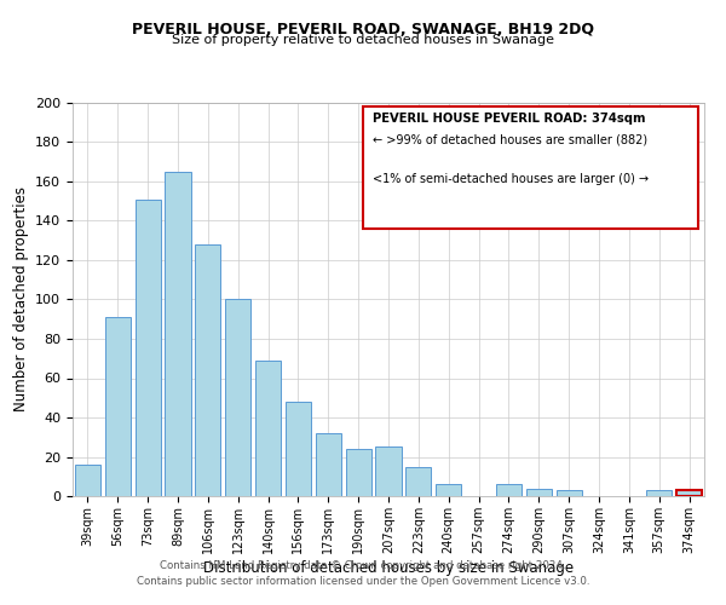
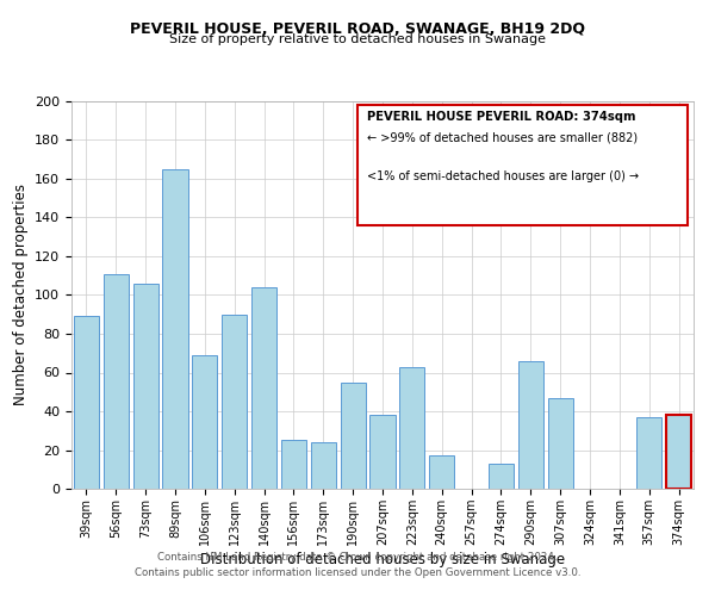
39sqm: 16 -> 89
56sqm: 91 -> 111
73sqm: 151 -> 106
106sqm: 128 -> 69
123sqm: 100 -> 90
140sqm: 69 -> 104
156sqm: 48 -> 25
173sqm: 32 -> 24
190sqm: 24 -> 55
207sqm: 25 -> 38
223sqm: 15 -> 63
240sqm: 6 -> 17
274sqm: 6 -> 13
290sqm: 4 -> 66
307sqm: 3 -> 47
357sqm: 3 -> 37
374sqm: 3 -> 38
